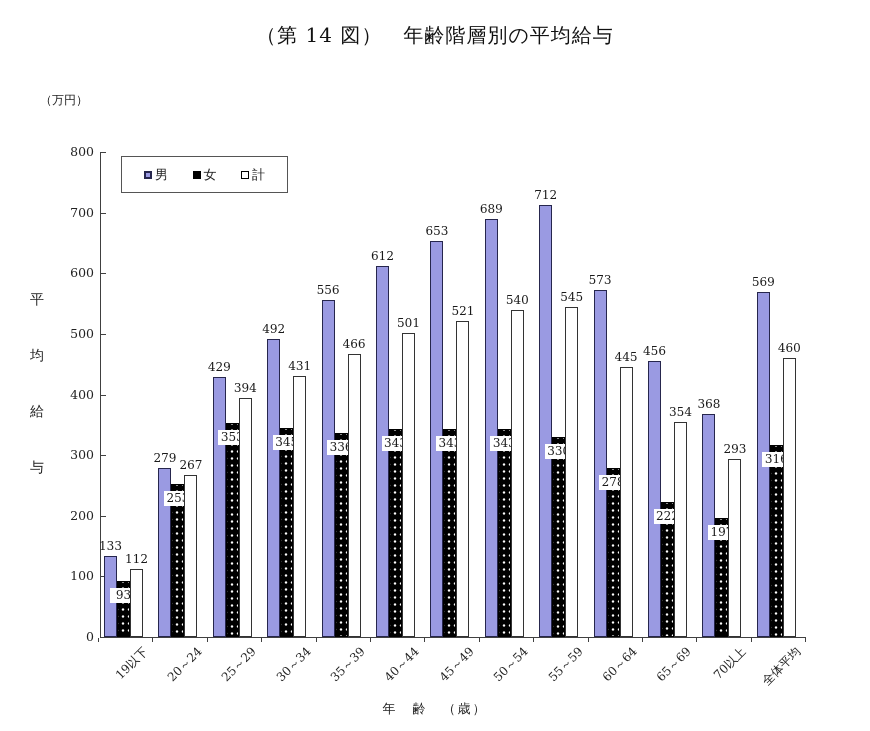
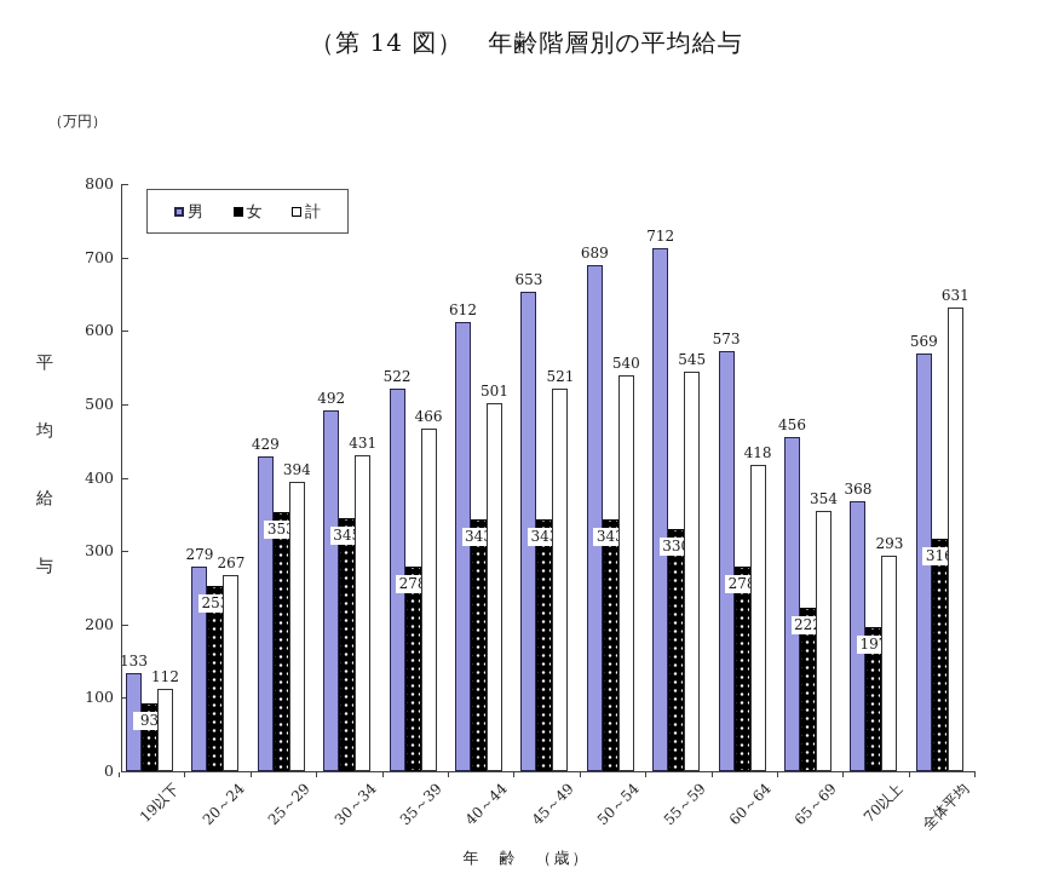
男/35～39: 556 -> 522
女/35～39: 336 -> 278
計/60～64: 445 -> 418
計/全体平均: 460 -> 631
